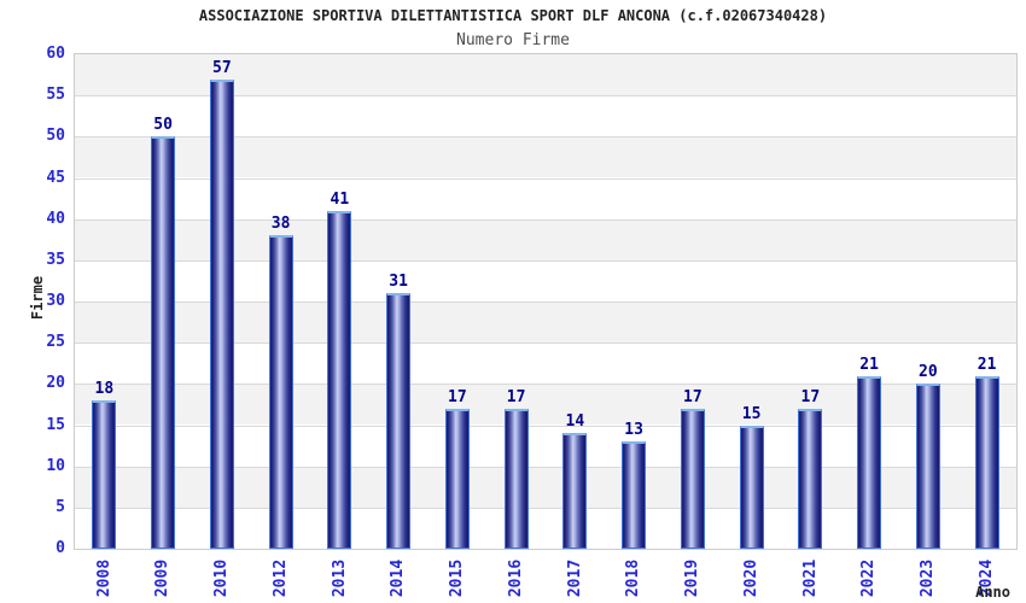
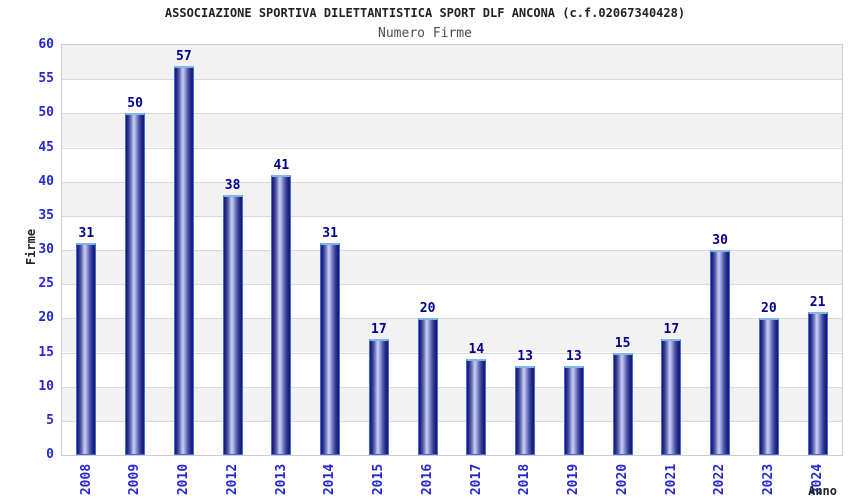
2008: 18 -> 31
2016: 17 -> 20
2019: 17 -> 13
2022: 21 -> 30
